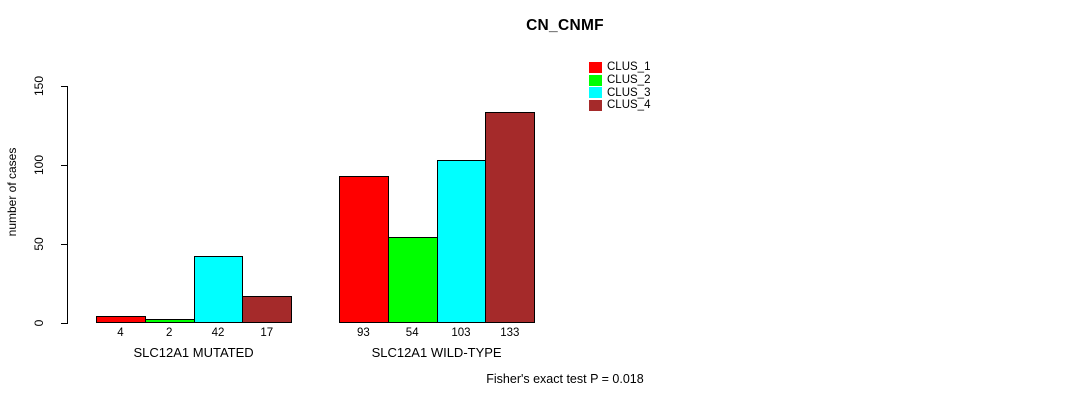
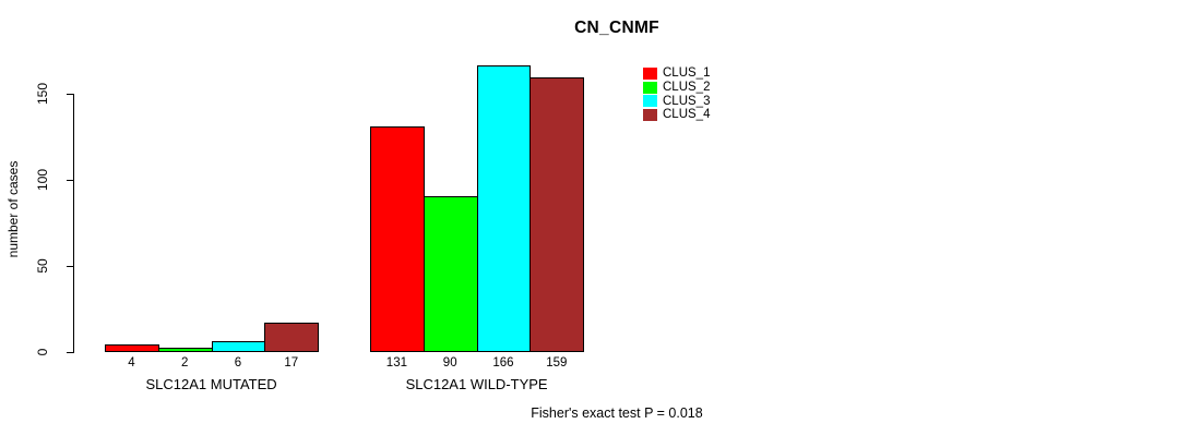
CLUS_3/SLC12A1 MUTATED: 42 -> 6
CLUS_1/SLC12A1 WILD-TYPE: 93 -> 131
CLUS_2/SLC12A1 WILD-TYPE: 54 -> 90
CLUS_3/SLC12A1 WILD-TYPE: 103 -> 166
CLUS_4/SLC12A1 WILD-TYPE: 133 -> 159
